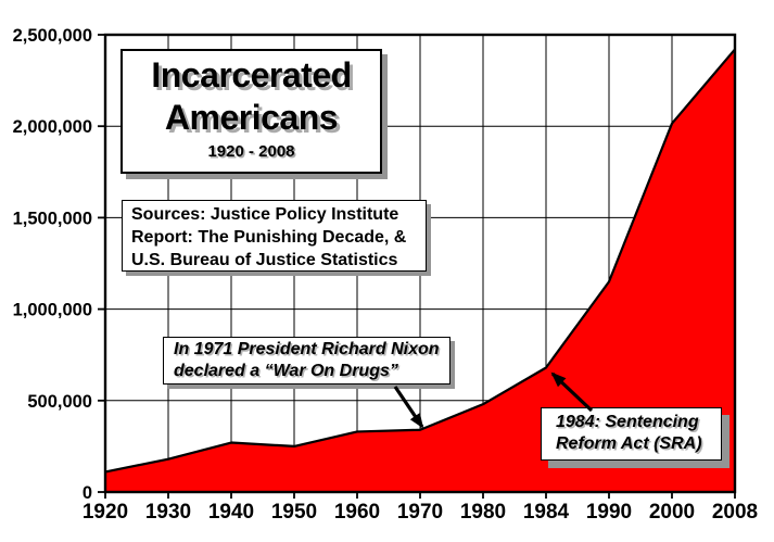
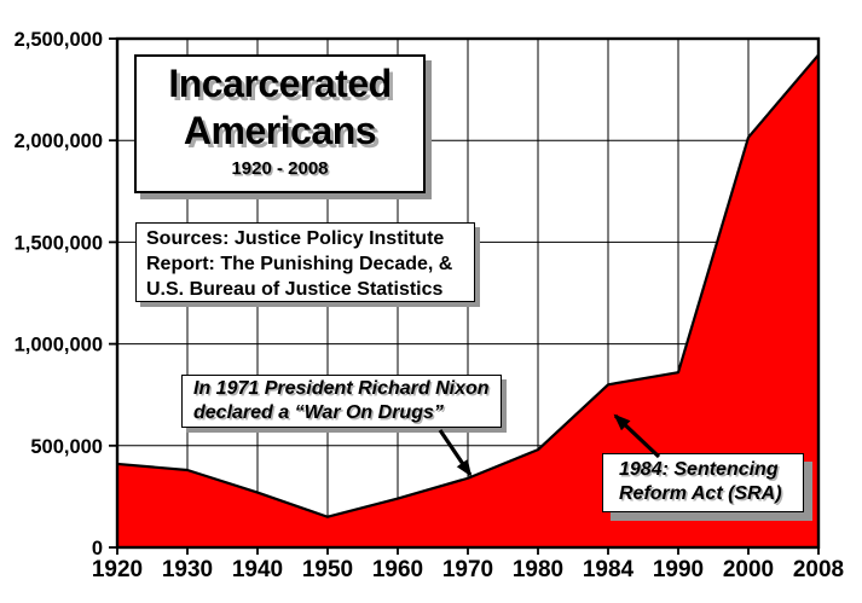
1920: 110000 -> 410000
1930: 180000 -> 380000
1950: 250000 -> 150000
1960: 330000 -> 240000
1984: 680000 -> 800000
1990: 1150000 -> 860000
